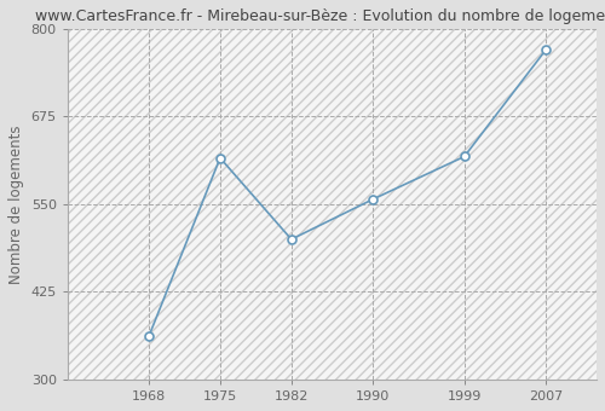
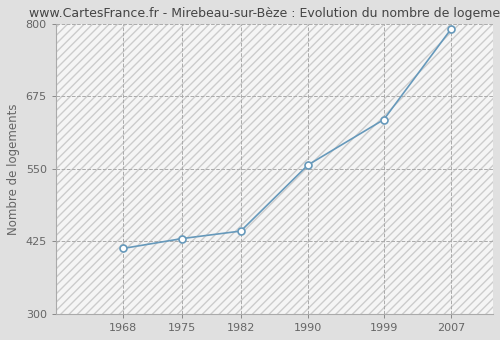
1968: 362 -> 413
1975: 616 -> 430
1982: 500 -> 443
1999: 618 -> 635
2007: 770 -> 791
